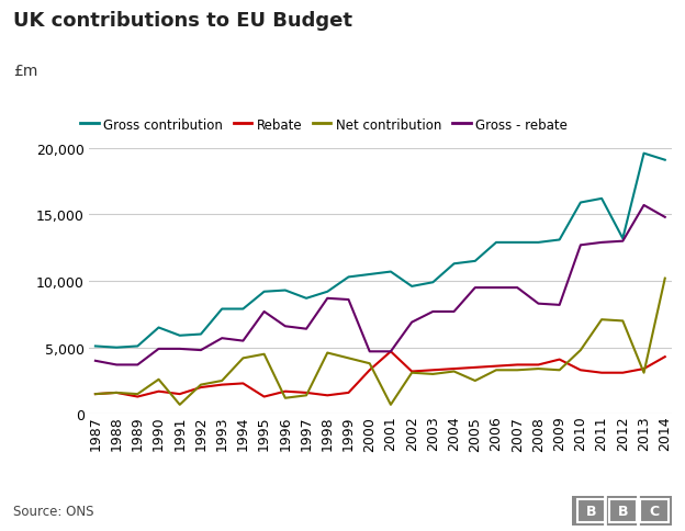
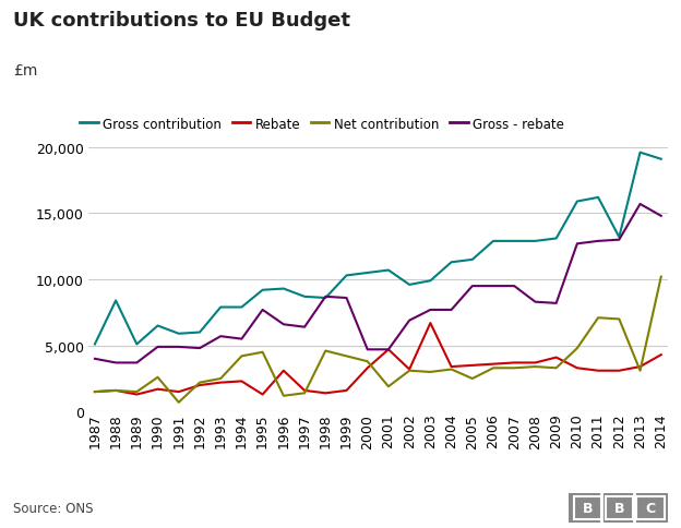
Gross contribution/1988: 5,000 -> 8,400
Rebate/1996: 1,700 -> 3,100
Gross contribution/1998: 9,200 -> 8,600
Net contribution/2001: 700 -> 1,900
Rebate/2003: 3,300 -> 6,700
